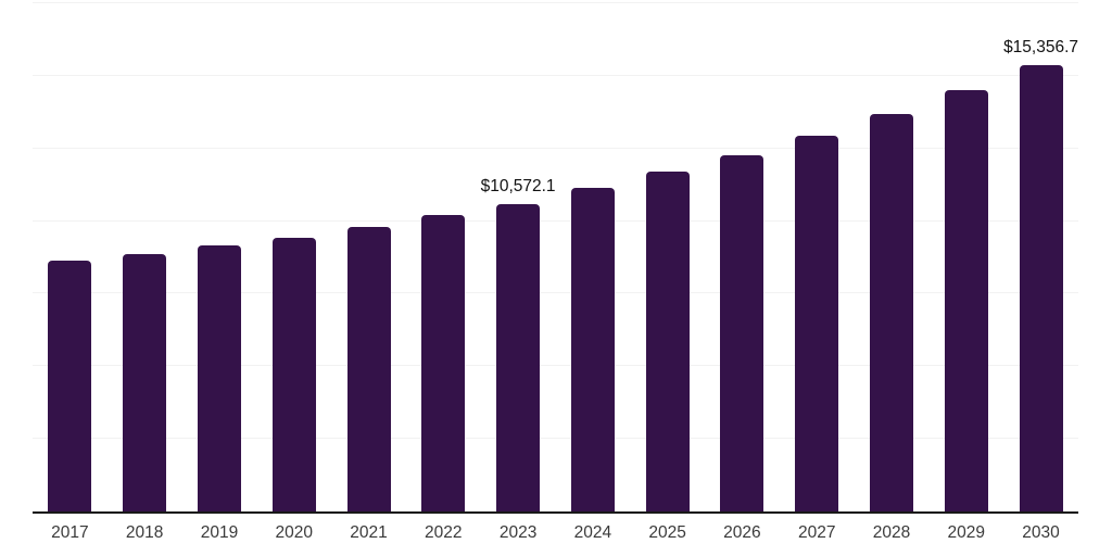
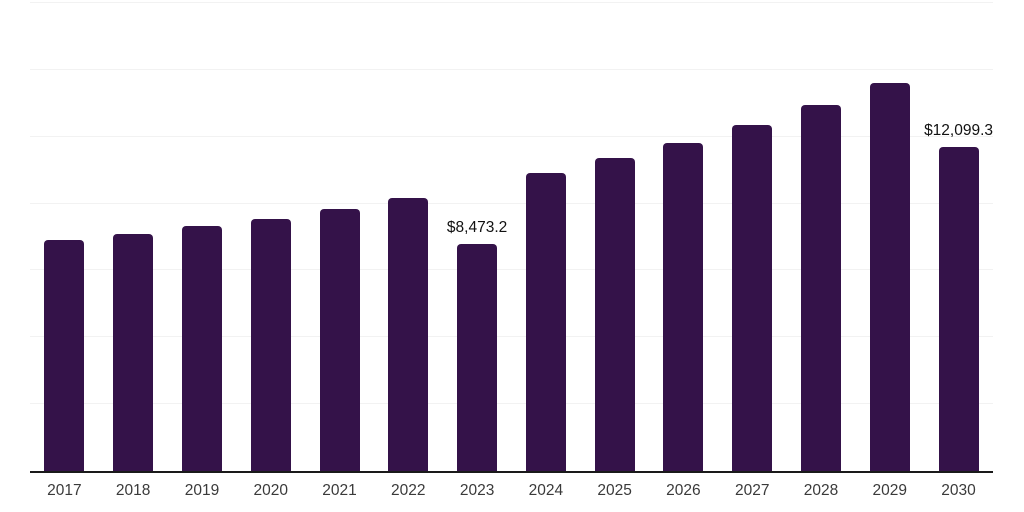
2023: $10,572.1 -> $8,473.2
2030: $15,356.7 -> $12,099.3
